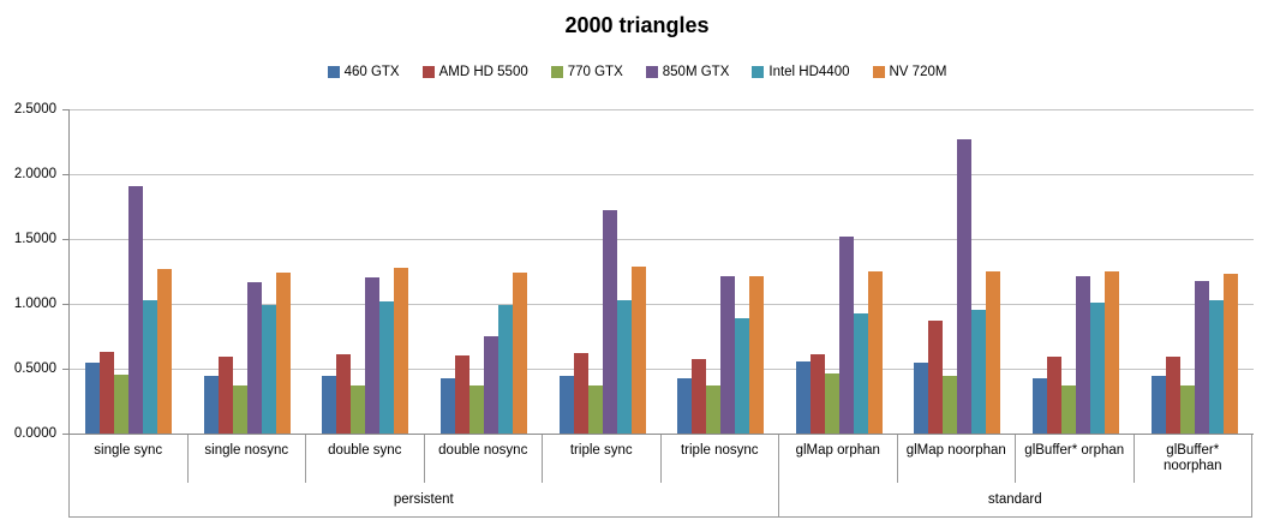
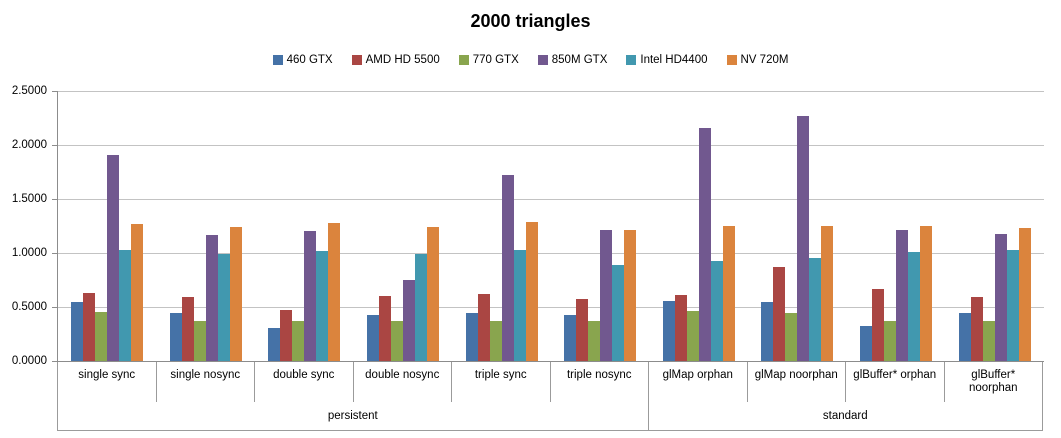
460 GTX/double sync: 0.44 -> 0.31
AMD HD 5500/double sync: 0.61 -> 0.47
850M GTX/glMap orphan: 1.52 -> 2.16
460 GTX/glBuffer* orphan: 0.43 -> 0.32
AMD HD 5500/glBuffer* orphan: 0.59 -> 0.67
